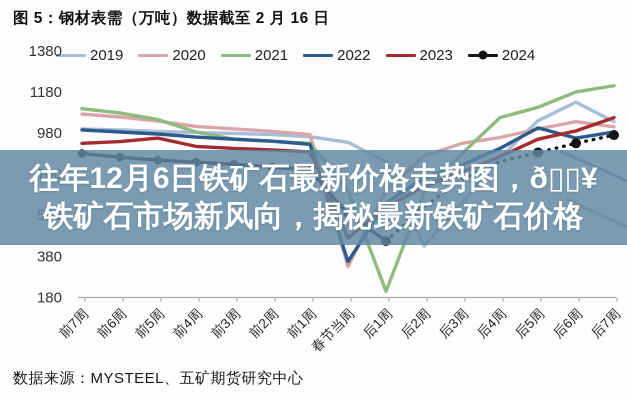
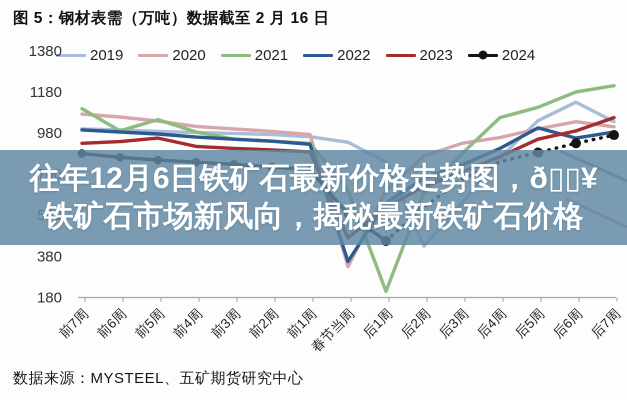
2021/前6周: 1080 -> 990
